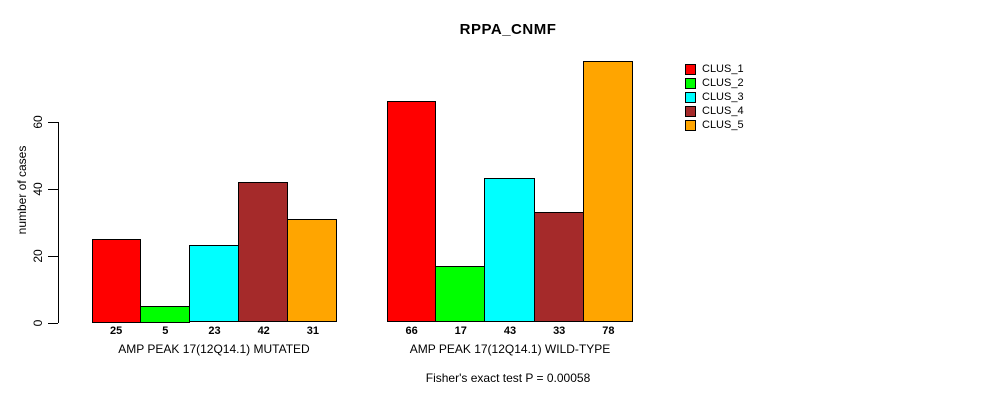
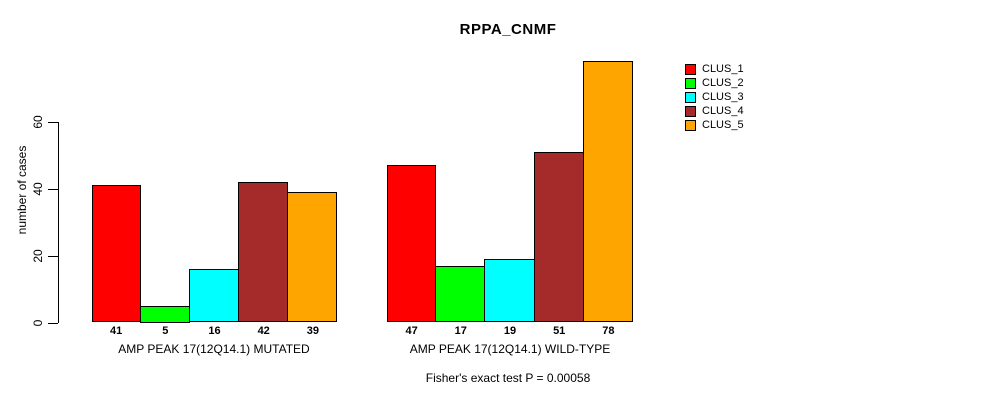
CLUS_1/AMP PEAK 17(12Q14.1) MUTATED: 25 -> 41
CLUS_3/AMP PEAK 17(12Q14.1) MUTATED: 23 -> 16
CLUS_5/AMP PEAK 17(12Q14.1) MUTATED: 31 -> 39
CLUS_1/AMP PEAK 17(12Q14.1) WILD-TYPE: 66 -> 47
CLUS_3/AMP PEAK 17(12Q14.1) WILD-TYPE: 43 -> 19
CLUS_4/AMP PEAK 17(12Q14.1) WILD-TYPE: 33 -> 51
